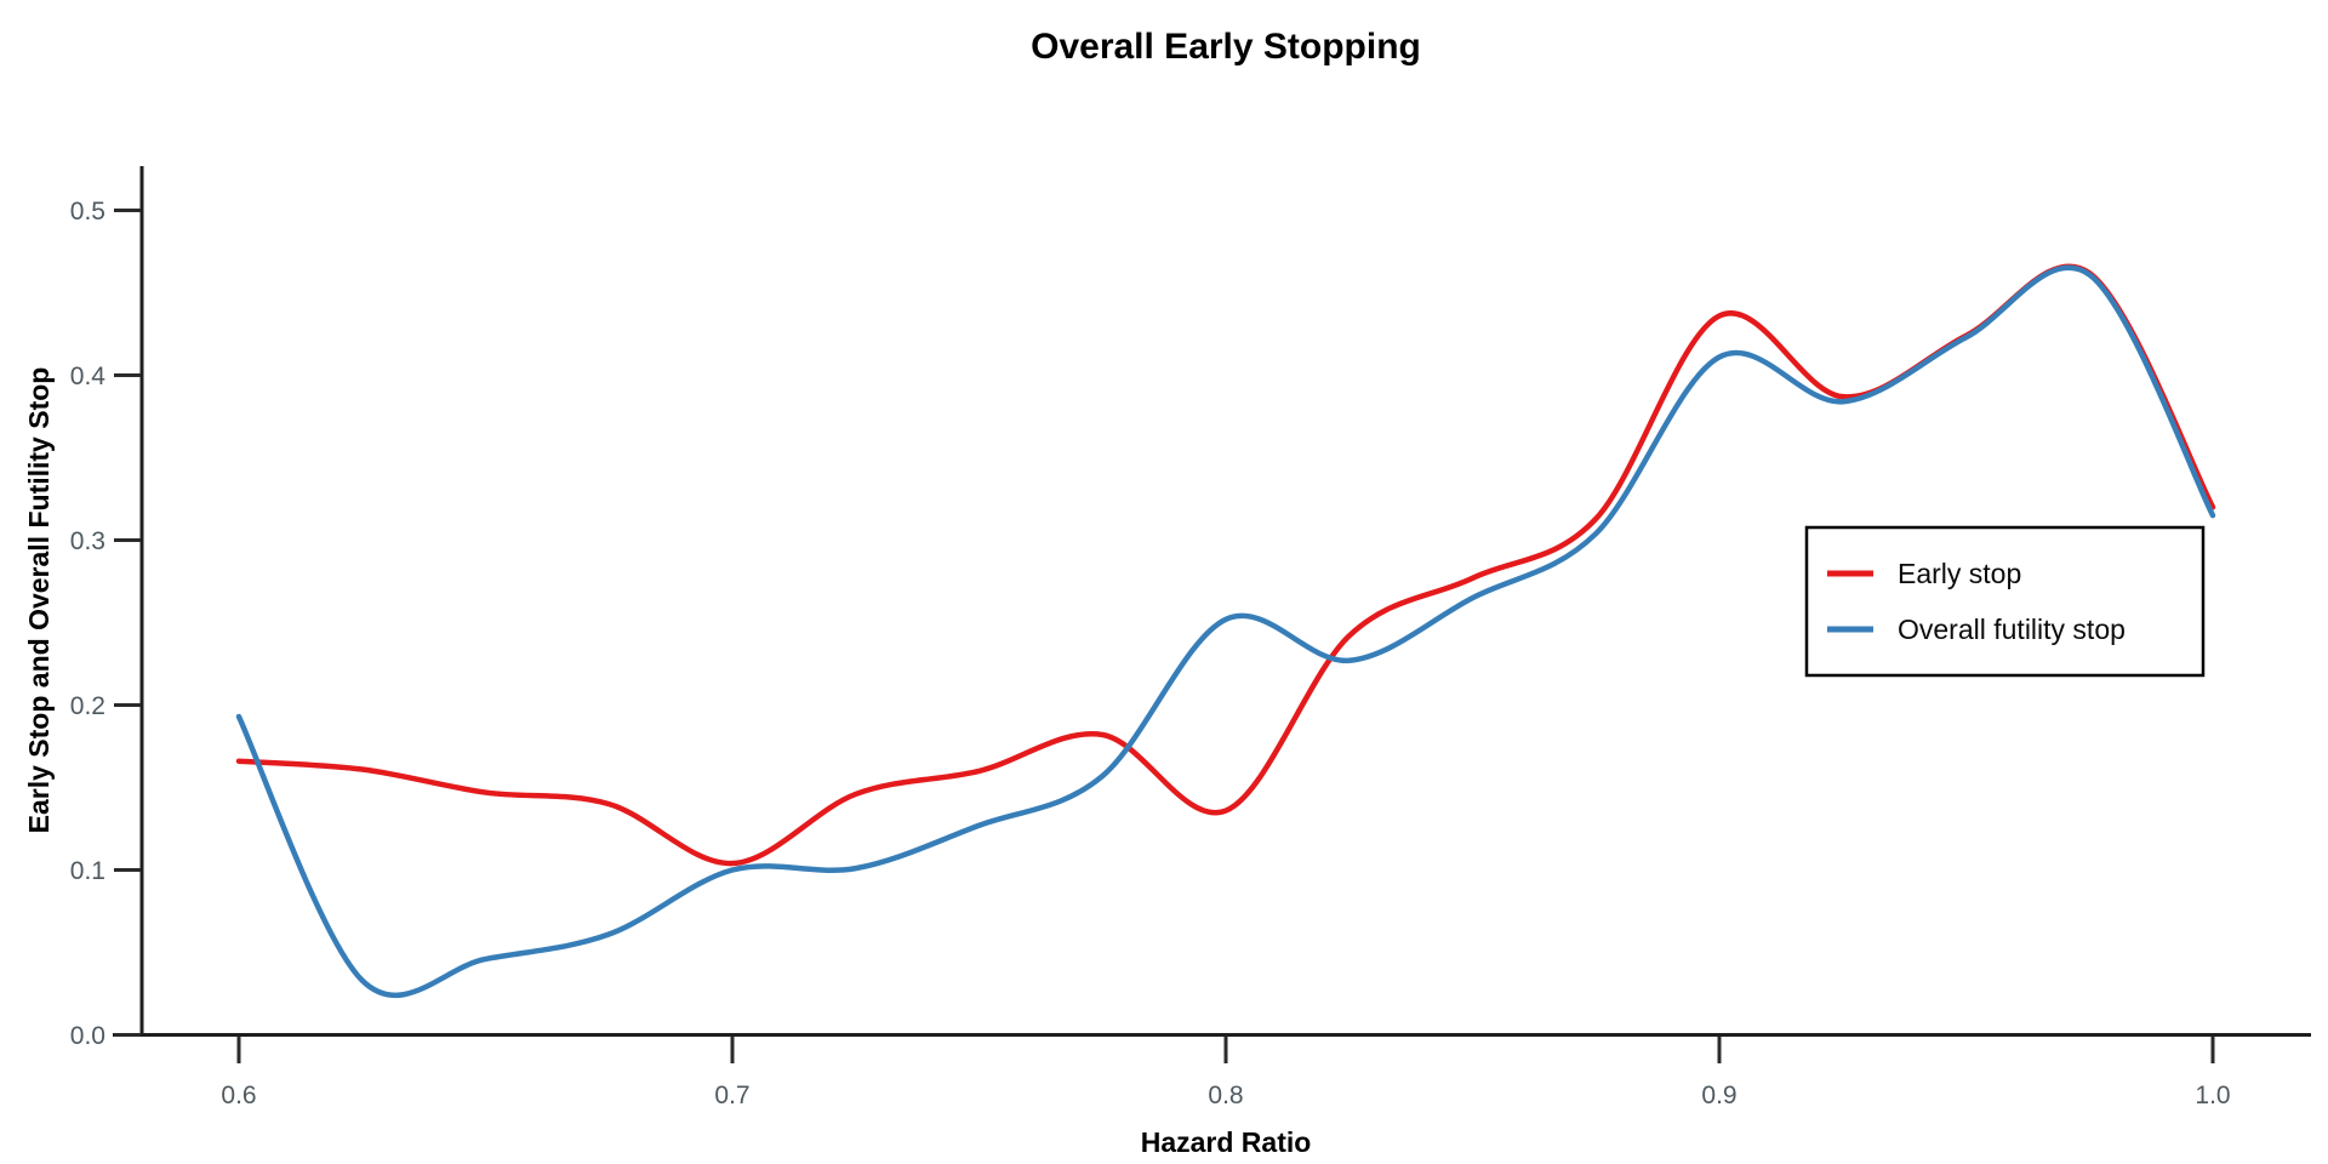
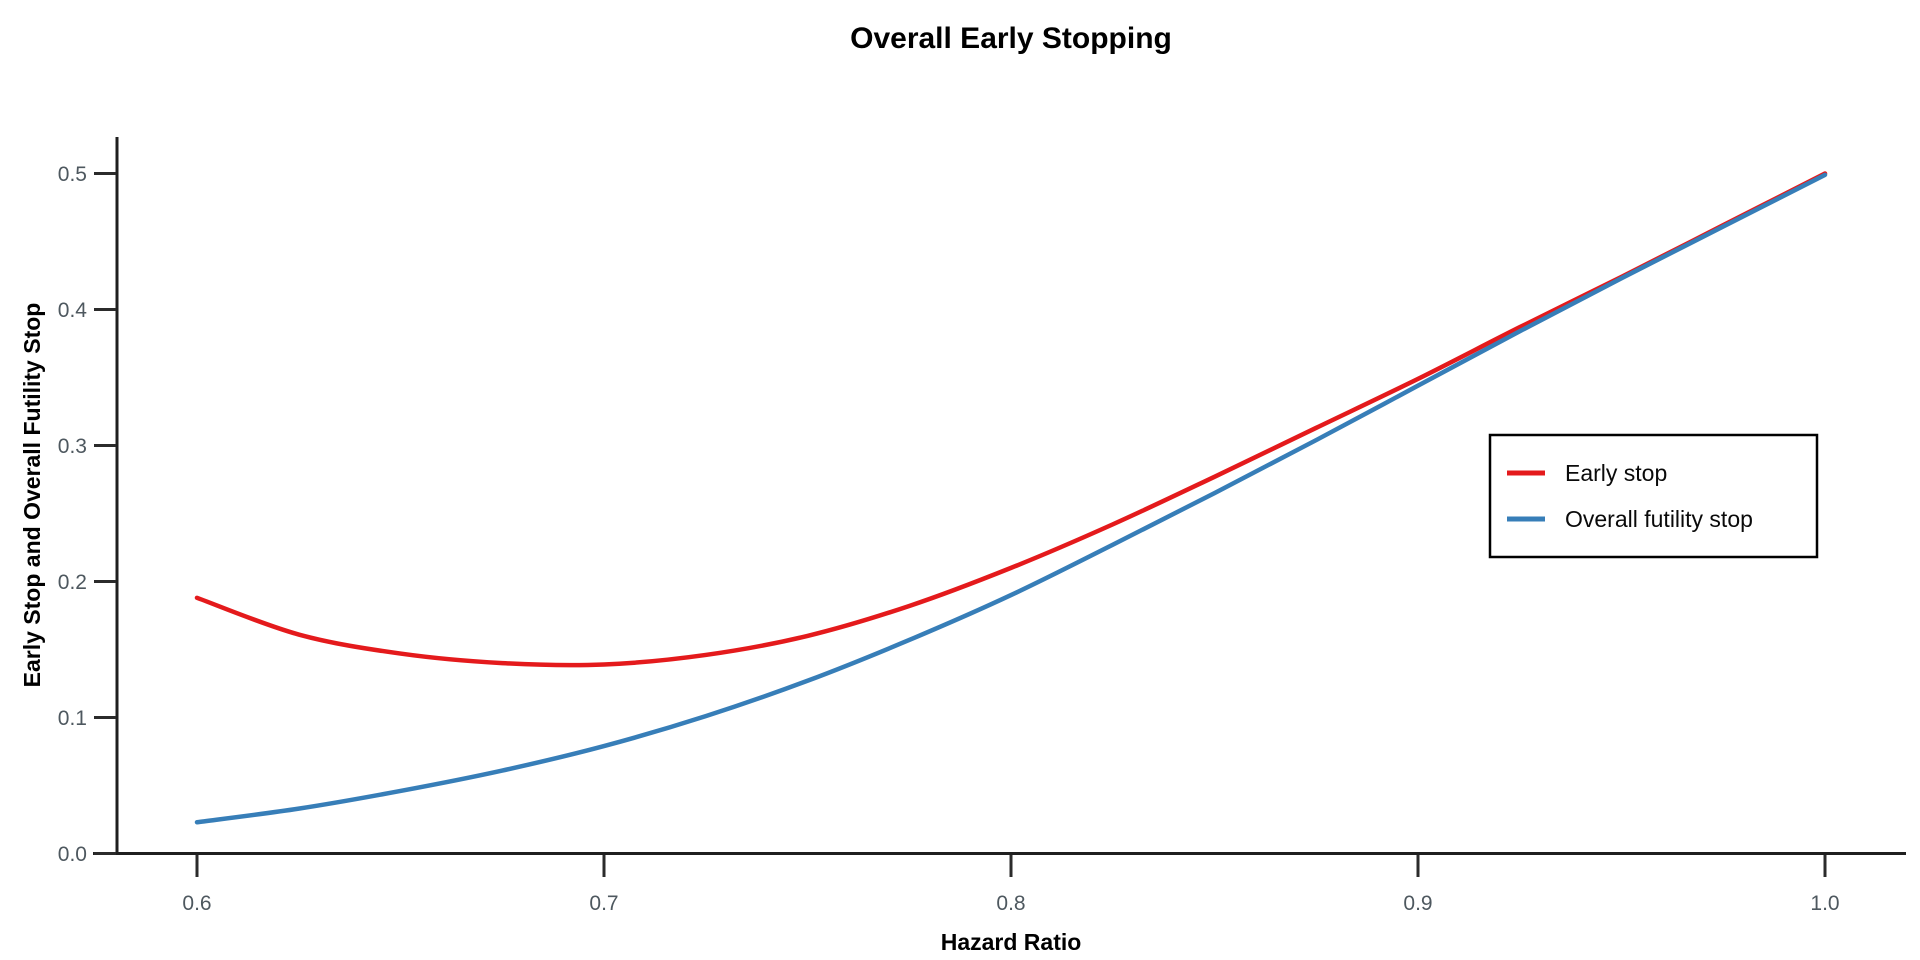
Early stop/0.6: 0.166 -> 0.188
Overall futility stop/0.6: 0.193 -> 0.023
Early stop/0.7: 0.104 -> 0.139
Overall futility stop/0.7: 0.100 -> 0.079
Early stop/0.8: 0.136 -> 0.210
Overall futility stop/0.8: 0.252 -> 0.190
Early stop/0.9: 0.436 -> 0.349
Overall futility stop/0.9: 0.411 -> 0.344
Early stop/1.0: 0.320 -> 0.500
Overall futility stop/1.0: 0.315 -> 0.499
